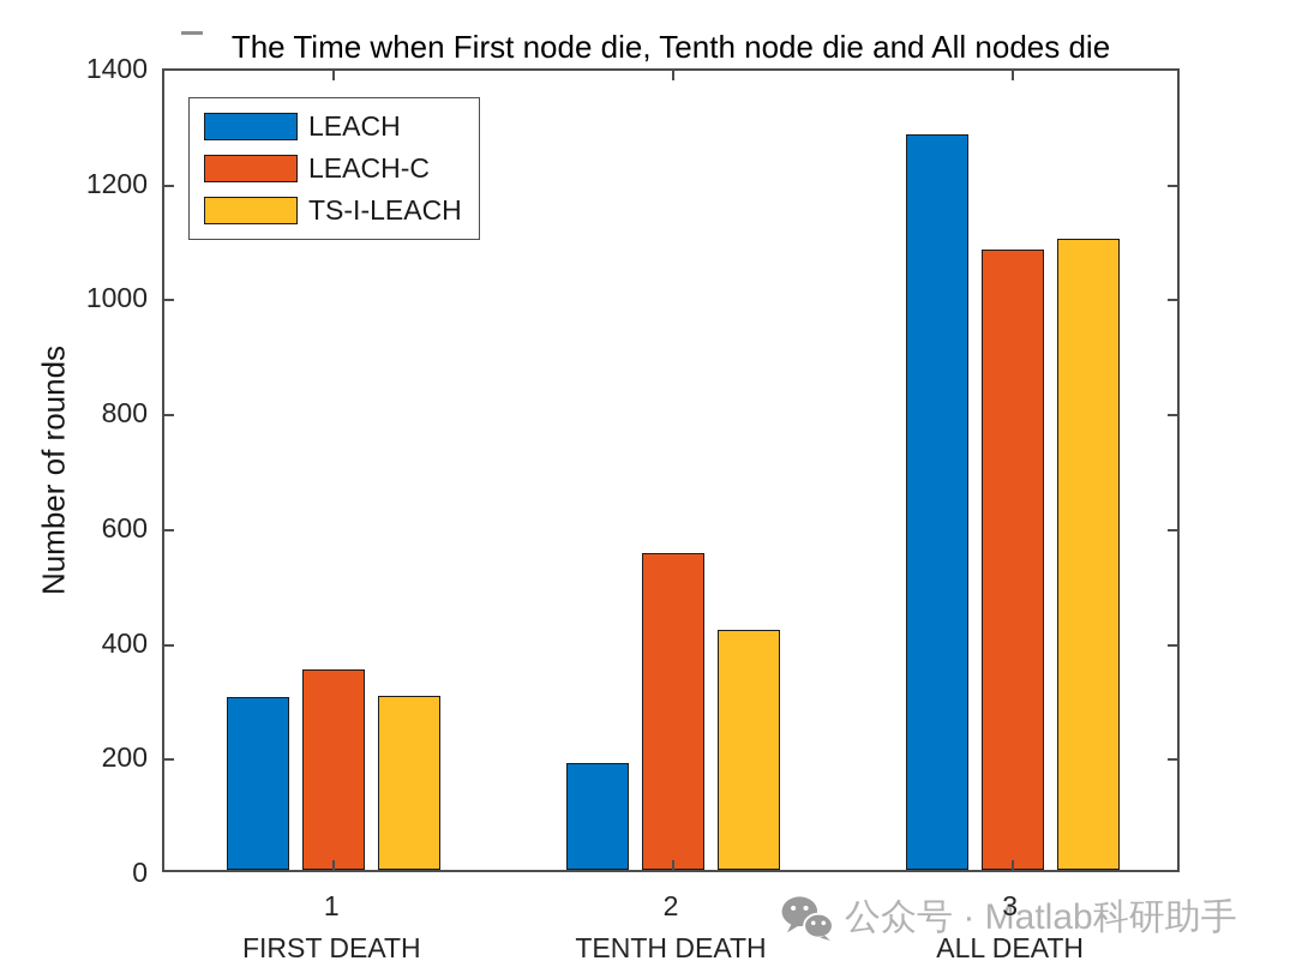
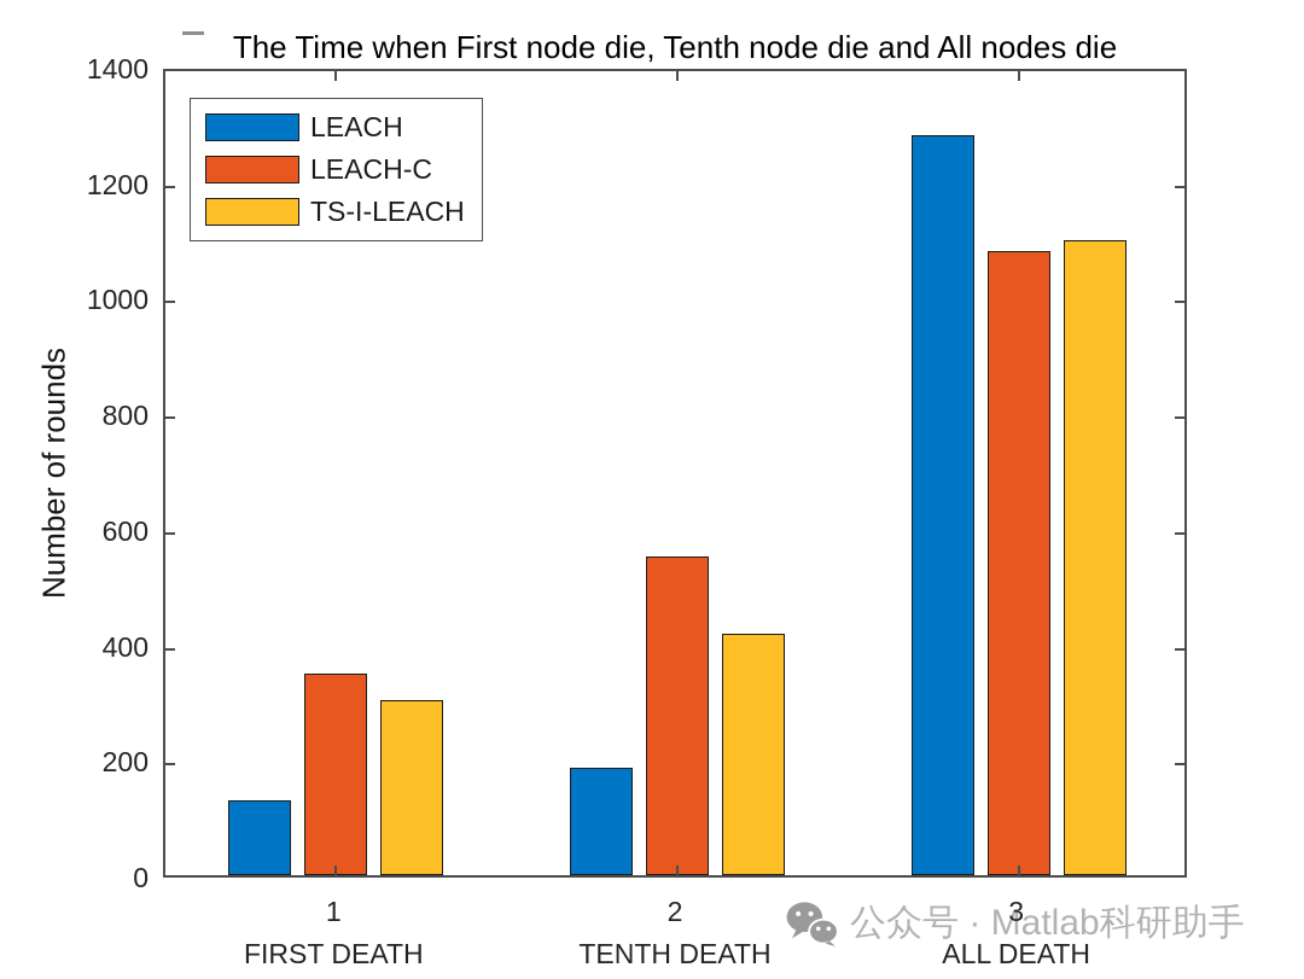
LEACH/1: 300 -> 130
